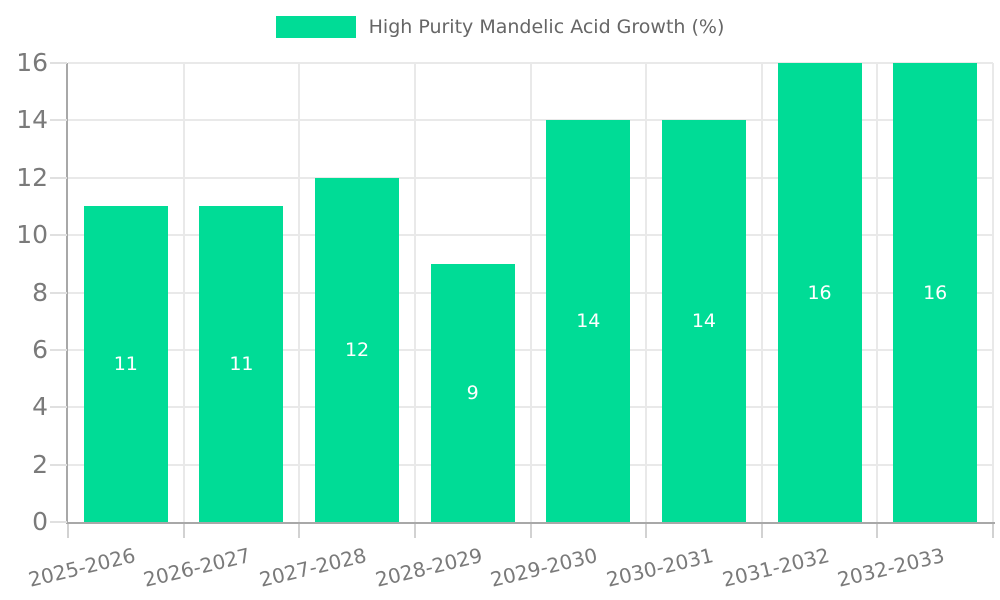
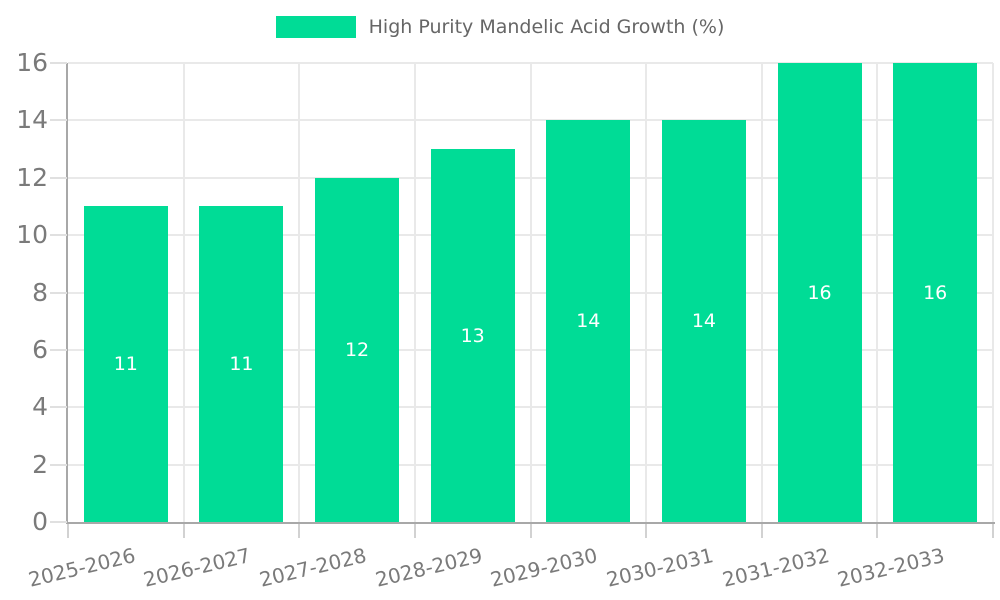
2028-2029: 9 -> 13
